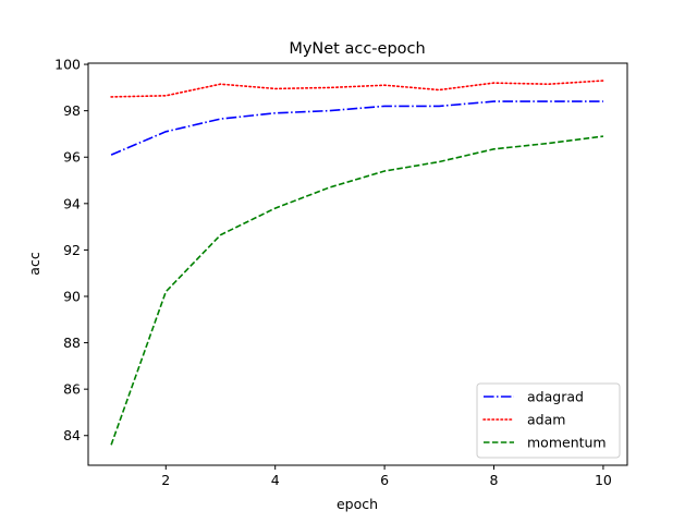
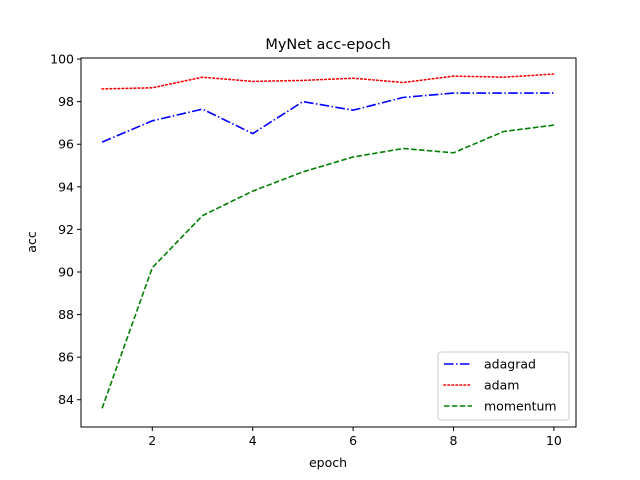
adagrad/4: 97.9 -> 96.5
adagrad/6: 98.2 -> 97.6
momentum/8: 96.3 -> 95.6
